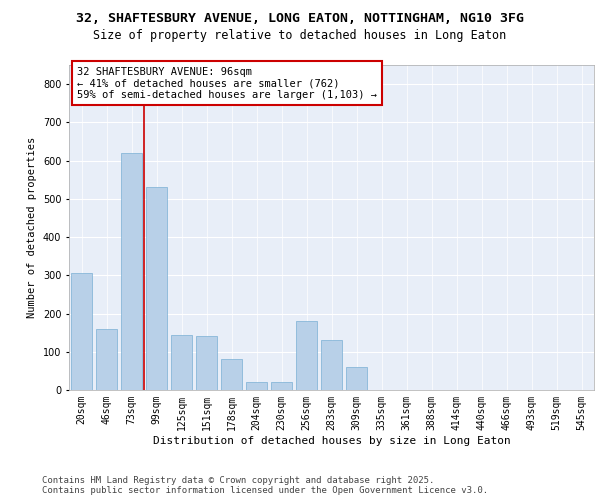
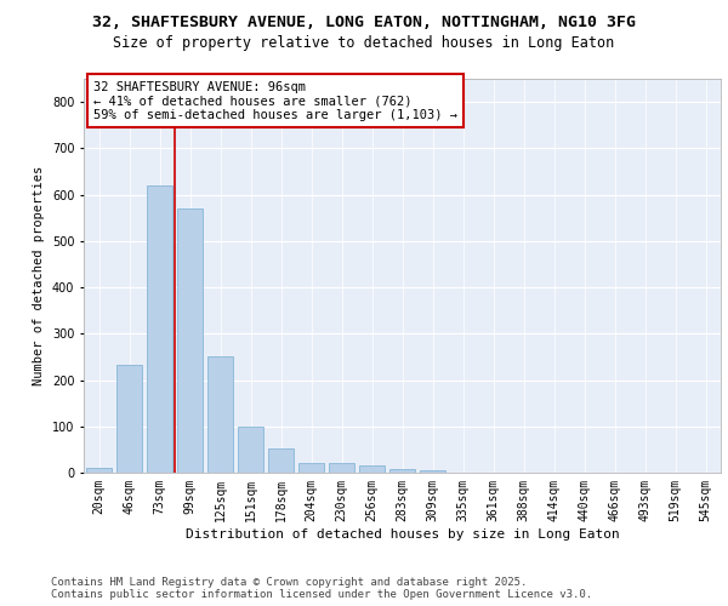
20sqm: 305 -> 10
46sqm: 160 -> 232
99sqm: 530 -> 570
125sqm: 145 -> 250
151sqm: 140 -> 100
178sqm: 80 -> 52
256sqm: 180 -> 15
283sqm: 130 -> 8
309sqm: 60 -> 5
